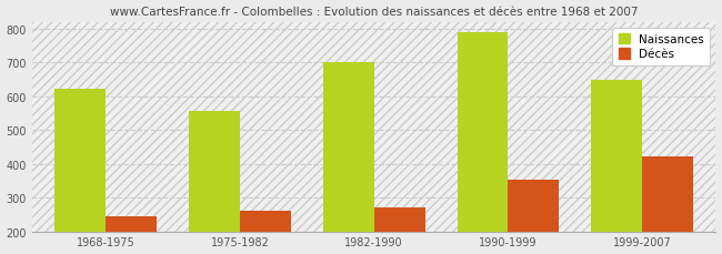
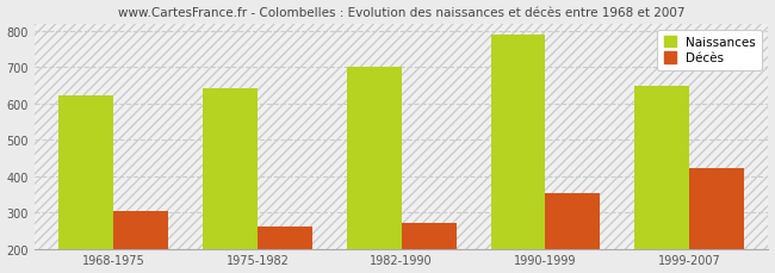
Décès/1968-1975: 244 -> 305
Naissances/1975-1982: 556 -> 640
